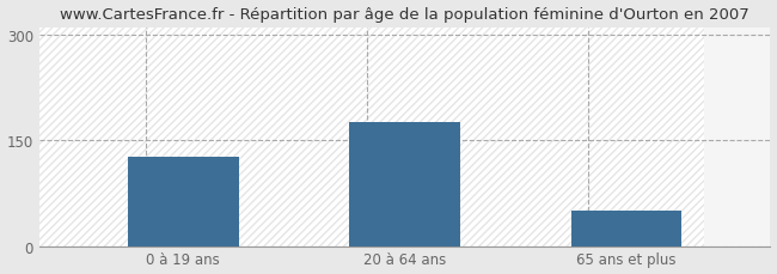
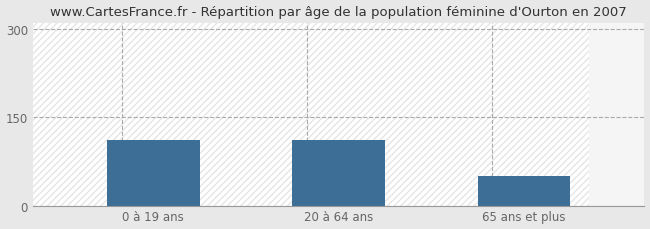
0 à 19 ans: 127 -> 112
20 à 64 ans: 175 -> 112
